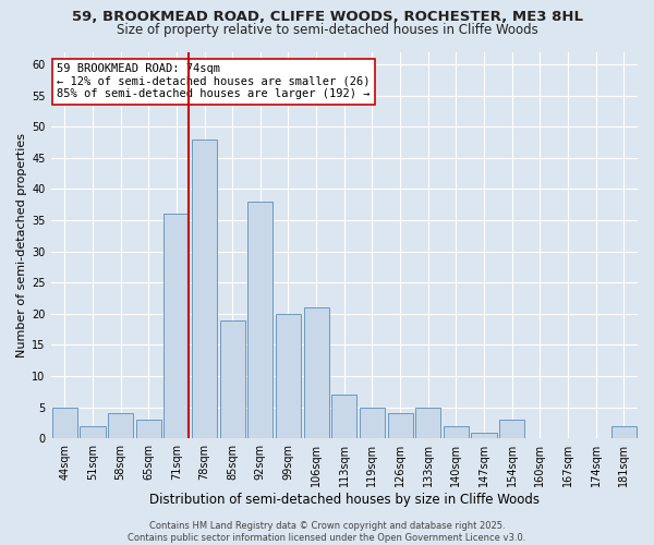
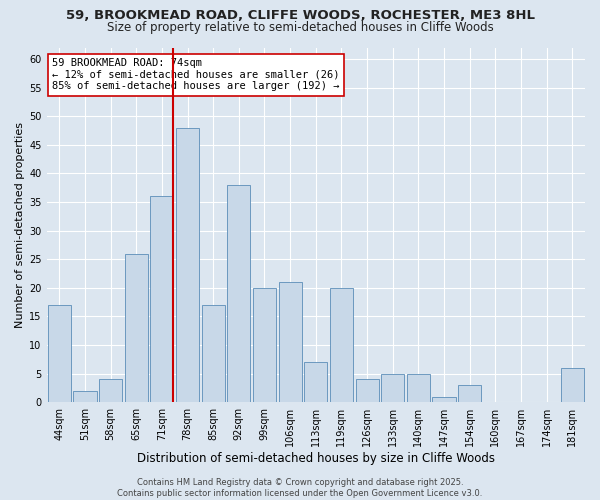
44sqm: 5 -> 17
65sqm: 3 -> 26
85sqm: 19 -> 17
119sqm: 5 -> 20
140sqm: 2 -> 5
181sqm: 2 -> 6
